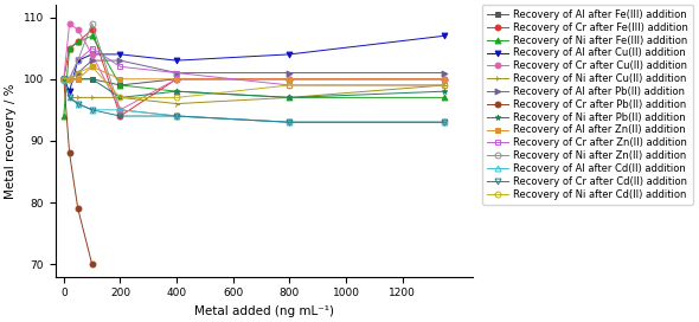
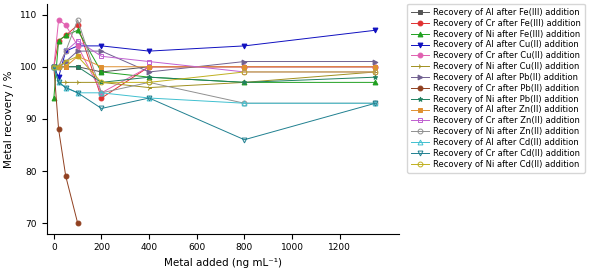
Recovery of Cr after Cd(II) addition/200: 94 -> 92
Recovery of Al after Pb(II) addition/400: 101 -> 99
Recovery of Ni after Zn(II) addition/400: 94 -> 97
Recovery of Cr after Cd(II) addition/800: 93 -> 86
